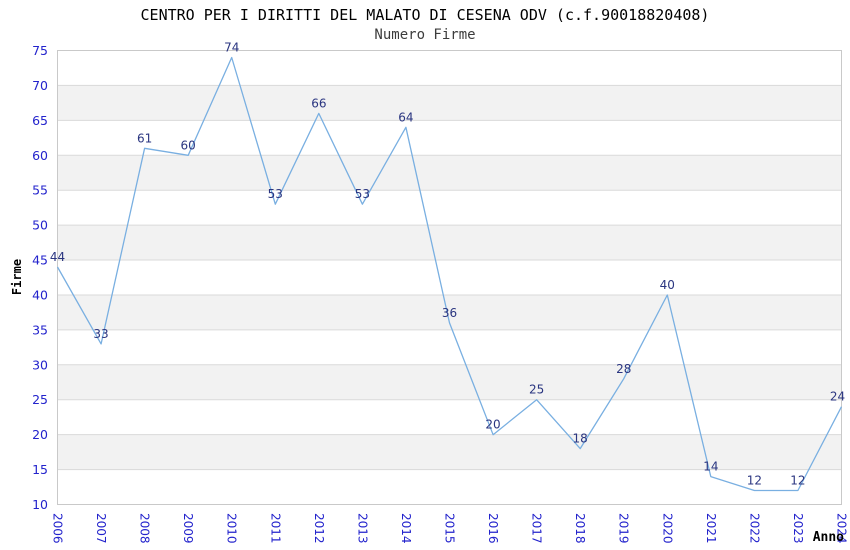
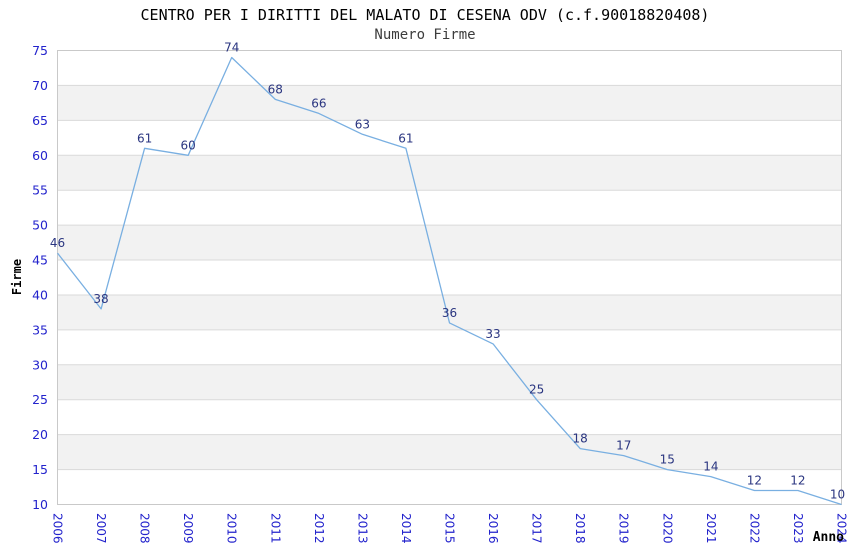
2006: 44 -> 46
2007: 33 -> 38
2011: 53 -> 68
2013: 53 -> 63
2014: 64 -> 61
2016: 20 -> 33
2019: 28 -> 17
2020: 40 -> 15
2024: 24 -> 10
